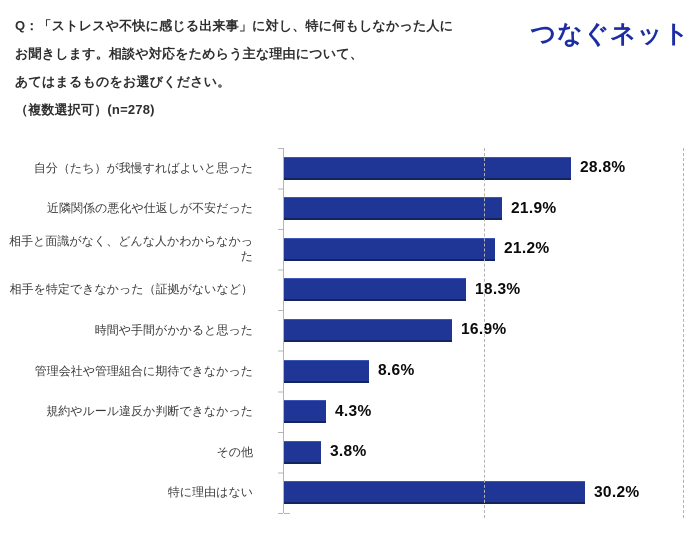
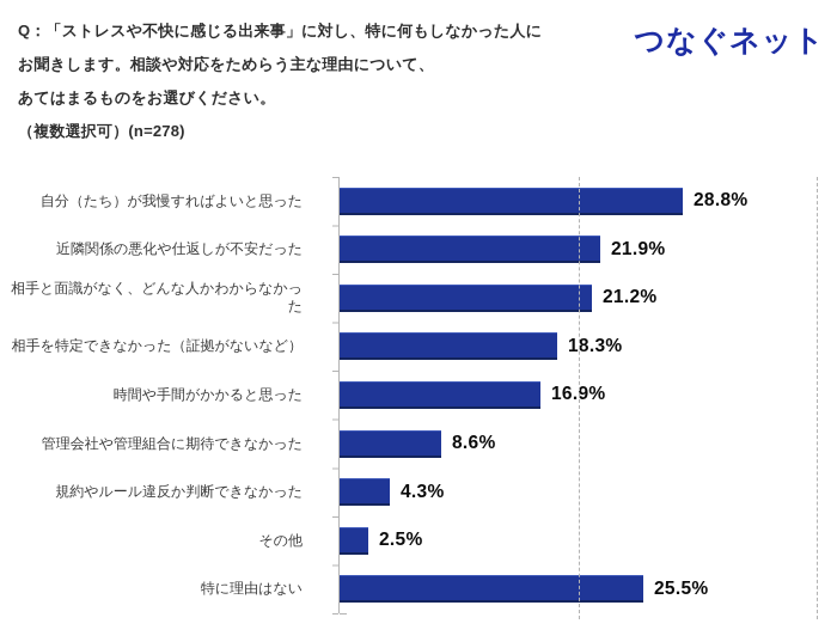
その他: 3.8% -> 2.5%
特に理由はない: 30.2% -> 25.5%
